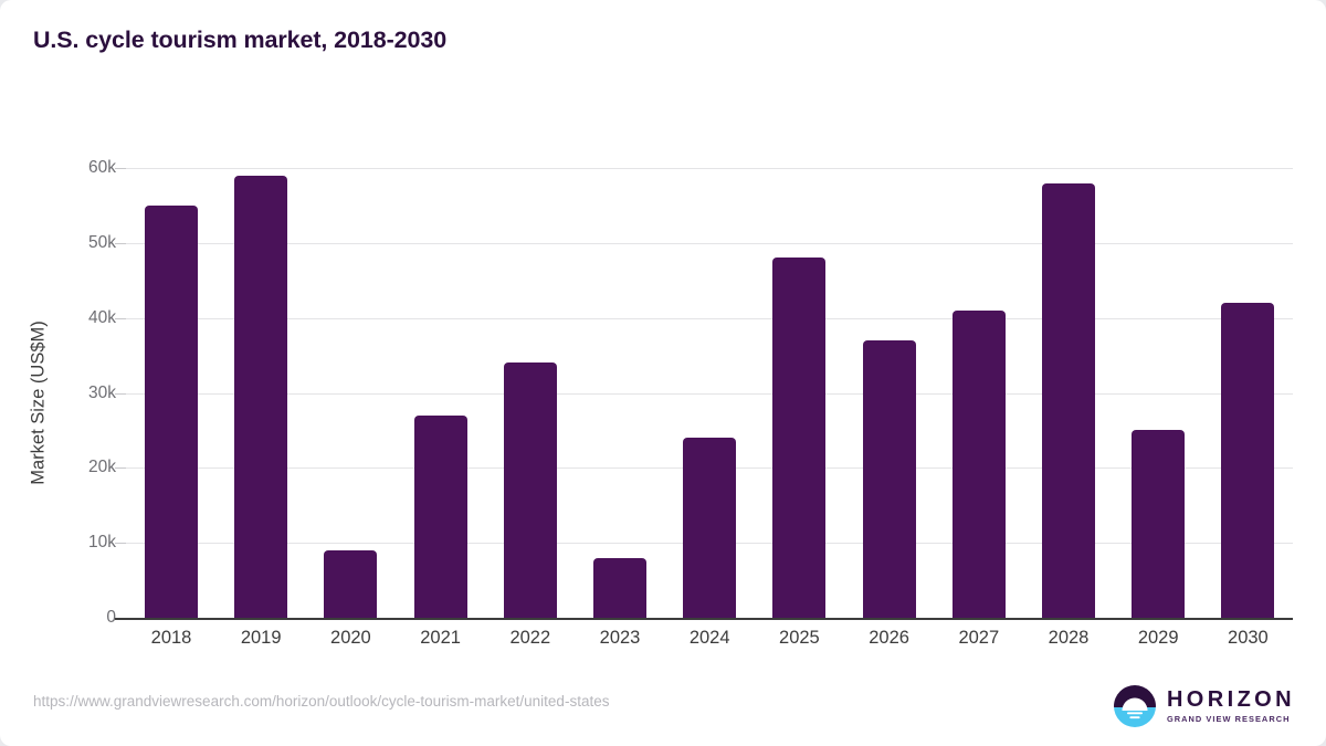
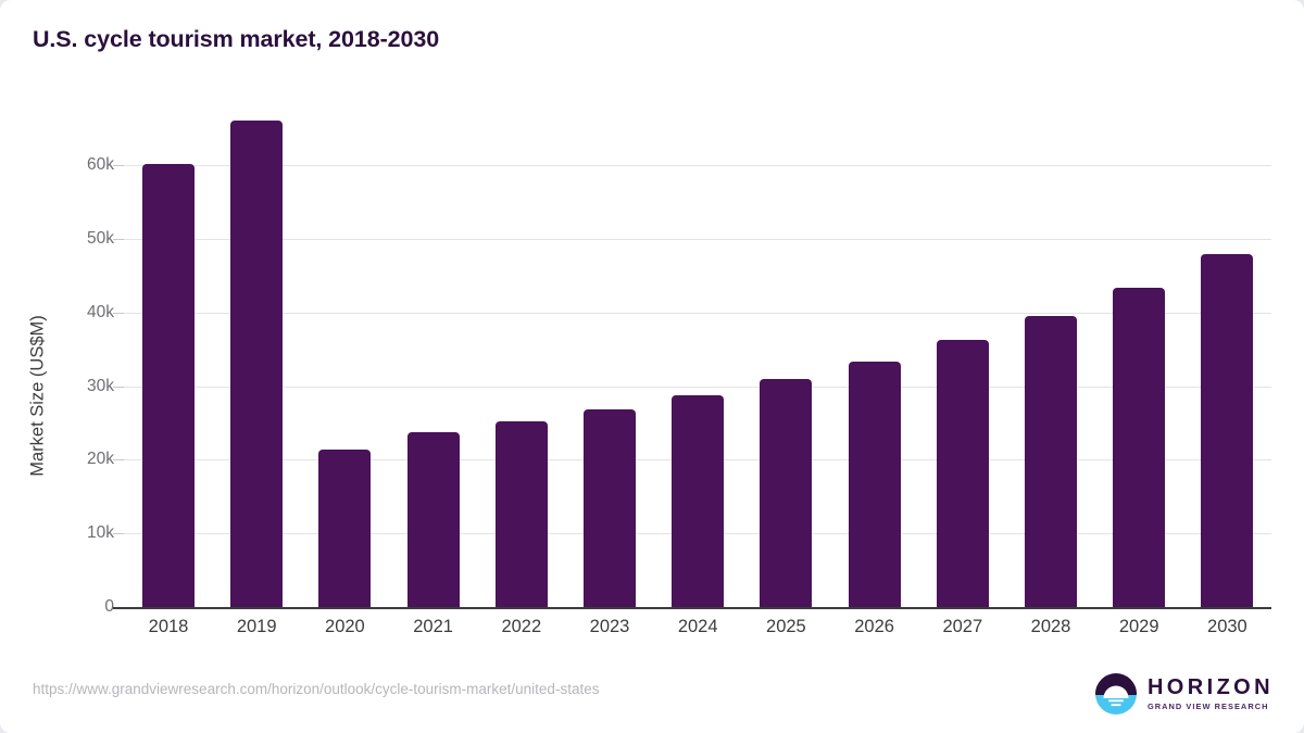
2018: 55k -> 60k
2019: 59k -> 66k
2020: 9k -> 21k
2021: 27k -> 24k
2022: 34k -> 25k
2023: 8k -> 27k
2024: 24k -> 29k
2025: 48k -> 31k
2026: 37k -> 33k
2027: 41k -> 36k
2028: 58k -> 40k
2029: 25k -> 43k
2030: 42k -> 48k
